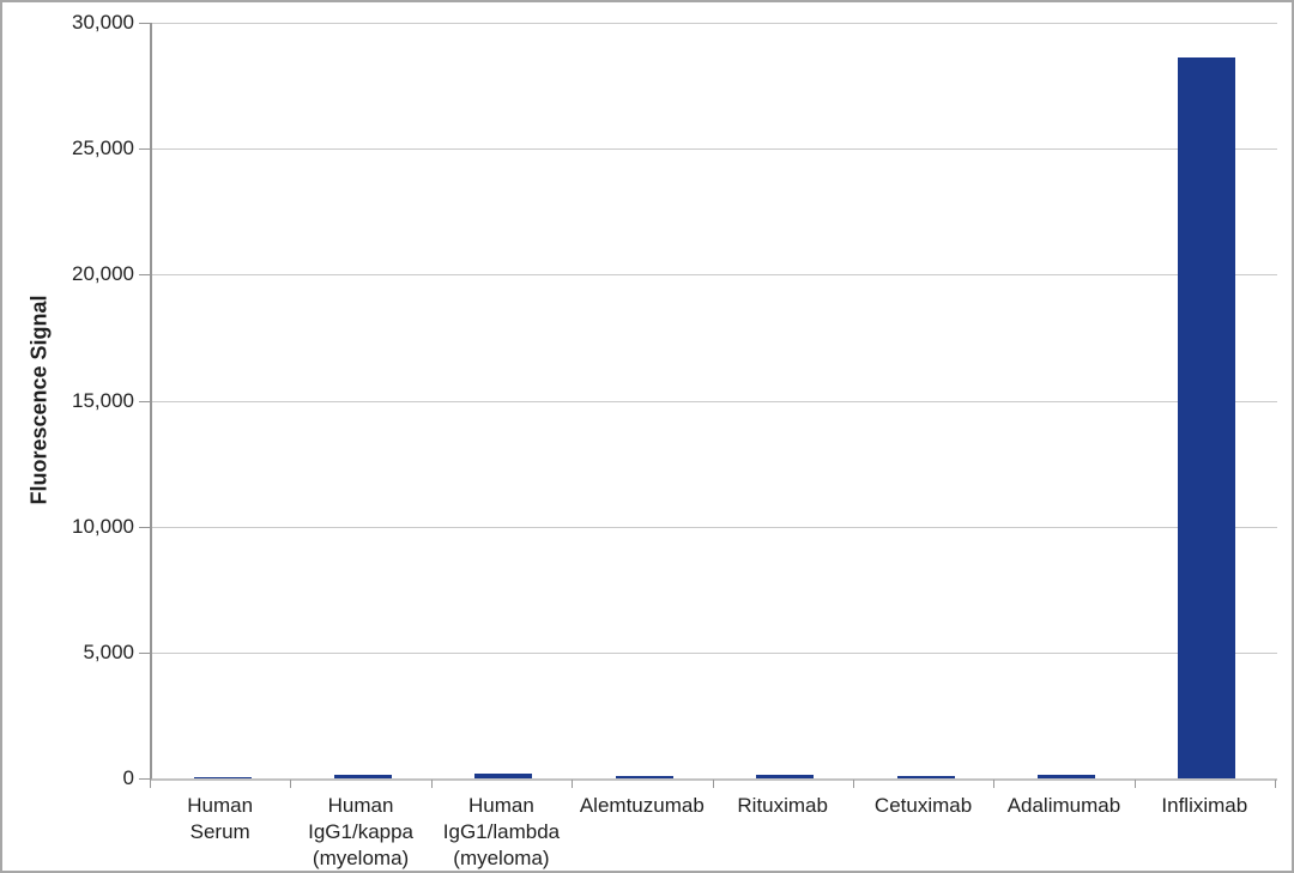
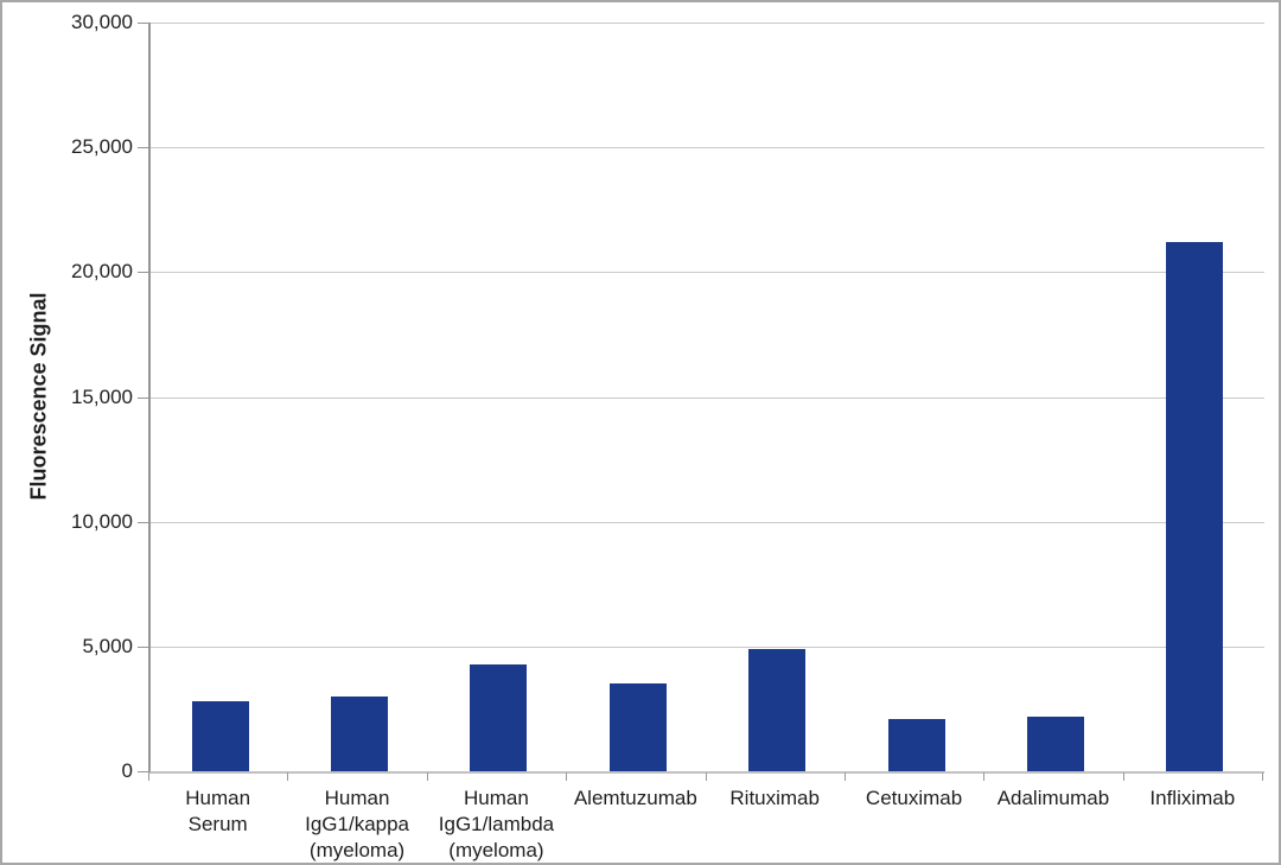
Human Serum: 100 -> 2800
Human IgG1/kappa (myeloma): 100 -> 3000
Human IgG1/lambda (myeloma): 200 -> 4300
Alemtuzumab: 100 -> 3500
Rituximab: 100 -> 4900
Cetuximab: 100 -> 2100
Adalimumab: 100 -> 2200
Infliximab: 28600 -> 21200
